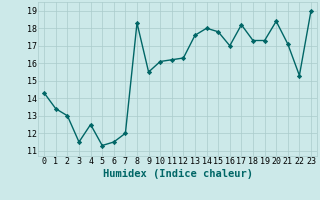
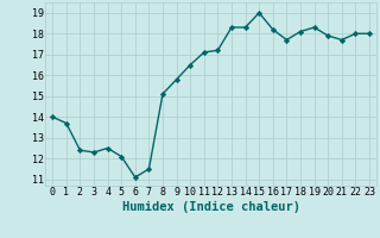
0: 14.3 -> 14.0
1: 13.4 -> 13.7
2: 13.0 -> 12.4
3: 11.5 -> 12.3
5: 11.3 -> 12.1
6: 11.5 -> 11.1
7: 12.0 -> 11.5
8: 18.3 -> 15.1
9: 15.5 -> 15.8
10: 16.1 -> 16.5
11: 16.2 -> 17.1
12: 16.3 -> 17.2
13: 17.6 -> 18.3
14: 18.0 -> 18.3
15: 17.8 -> 19.0
16: 17.0 -> 18.2
17: 18.2 -> 17.7
18: 17.3 -> 18.1
19: 17.3 -> 18.3
20: 18.4 -> 17.9
21: 17.1 -> 17.7
22: 15.3 -> 18.0
23: 19.0 -> 18.0
